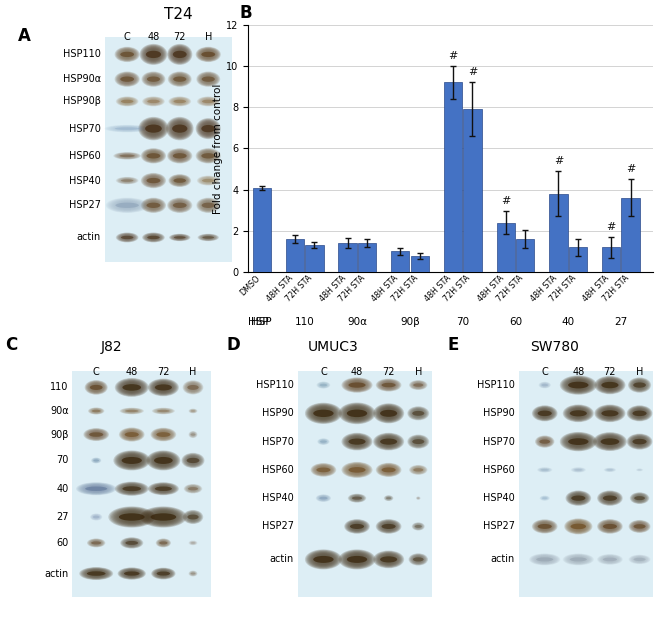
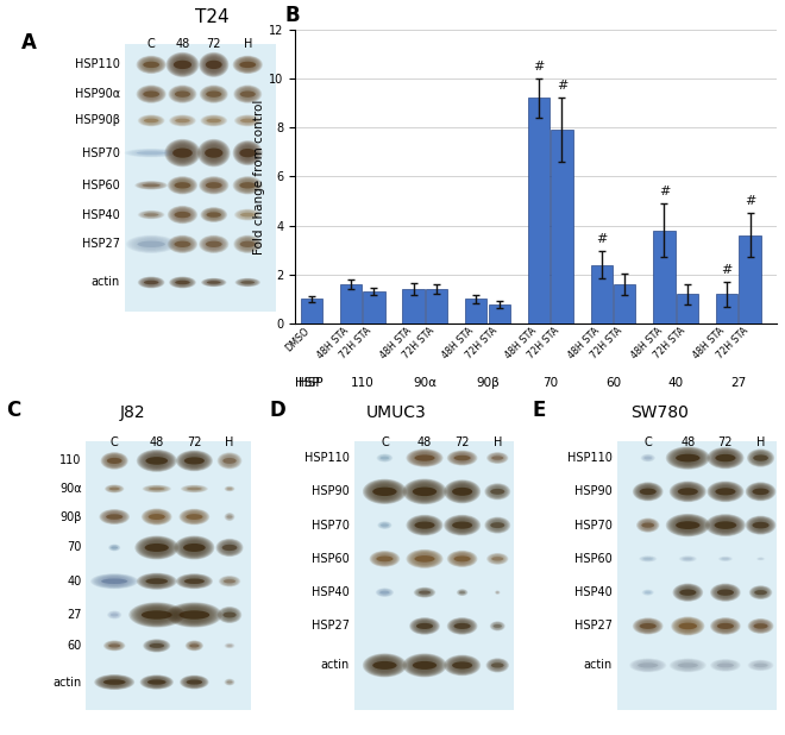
DMSO: 4.1 -> 1.0
